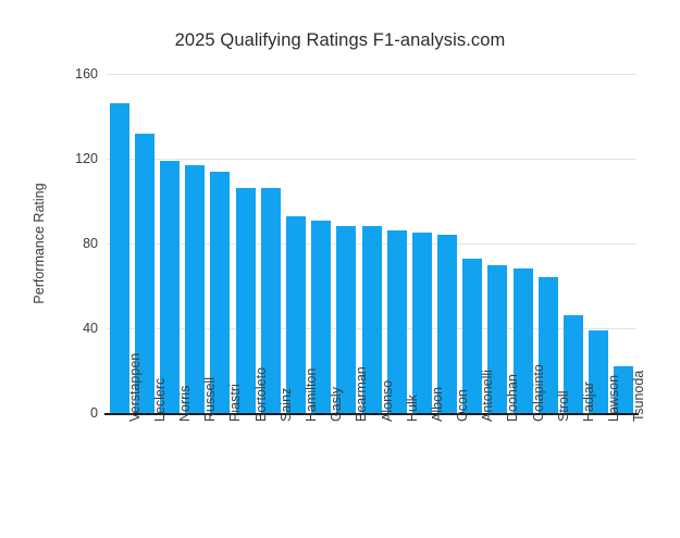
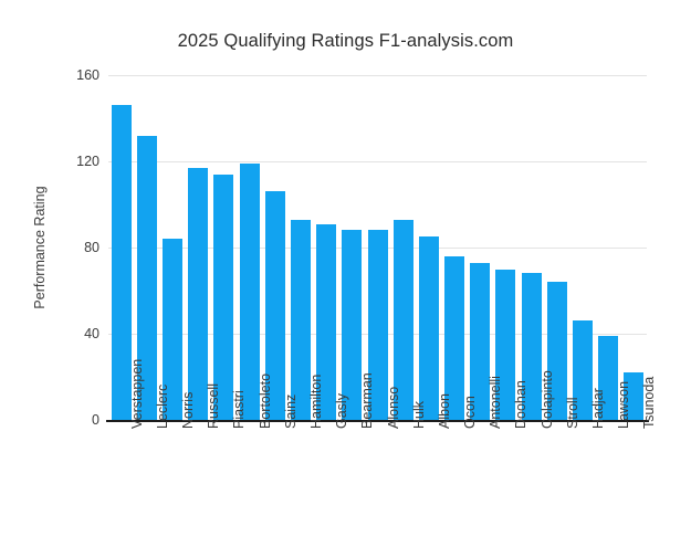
Norris: 119 -> 84
Bortoleto: 106 -> 119
Hulk: 86 -> 93
Ocon: 84 -> 76
